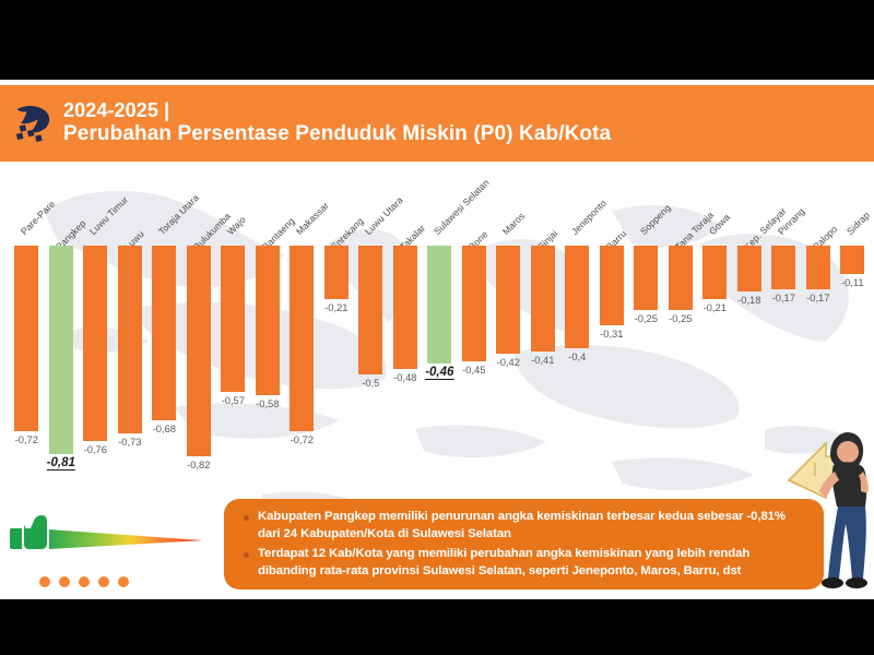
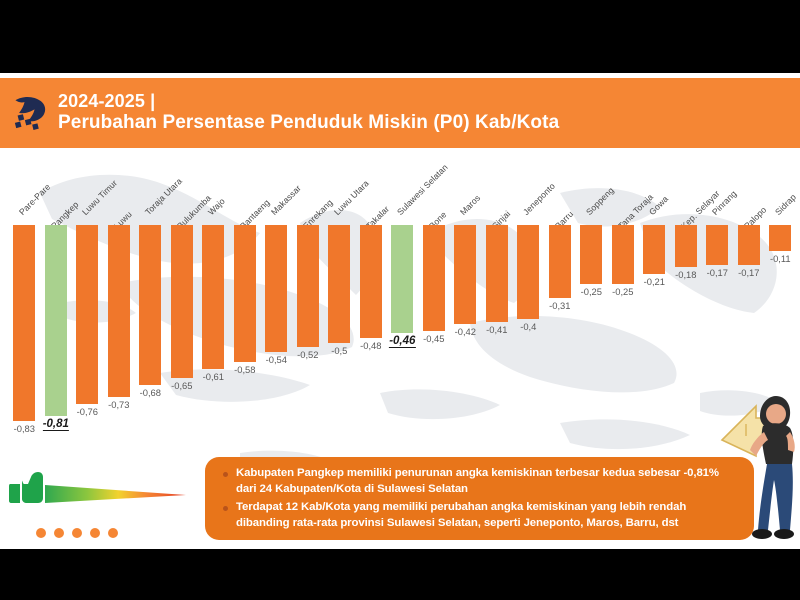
Pare-Pare: -0,72 -> -0,83
Bulukumba: -0,82 -> -0,65
Wajo: -0,57 -> -0,61
Makassar: -0,72 -> -0,54
Enrekang: -0,21 -> -0,52
